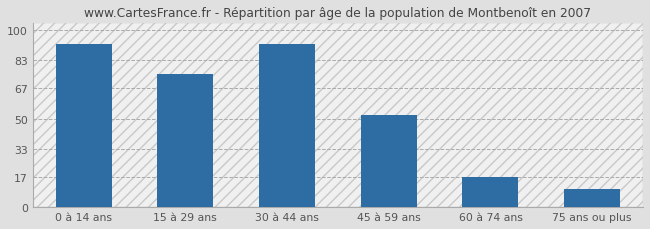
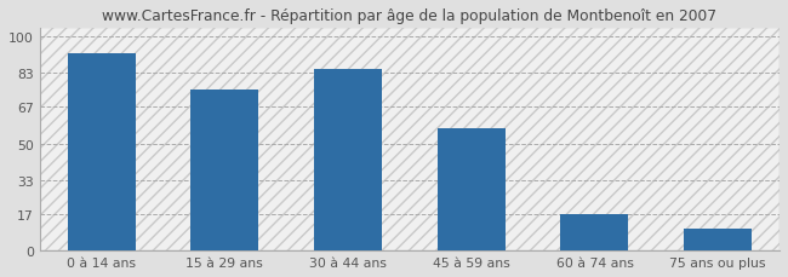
30 à 44 ans: 92 -> 85
45 à 59 ans: 52 -> 57
